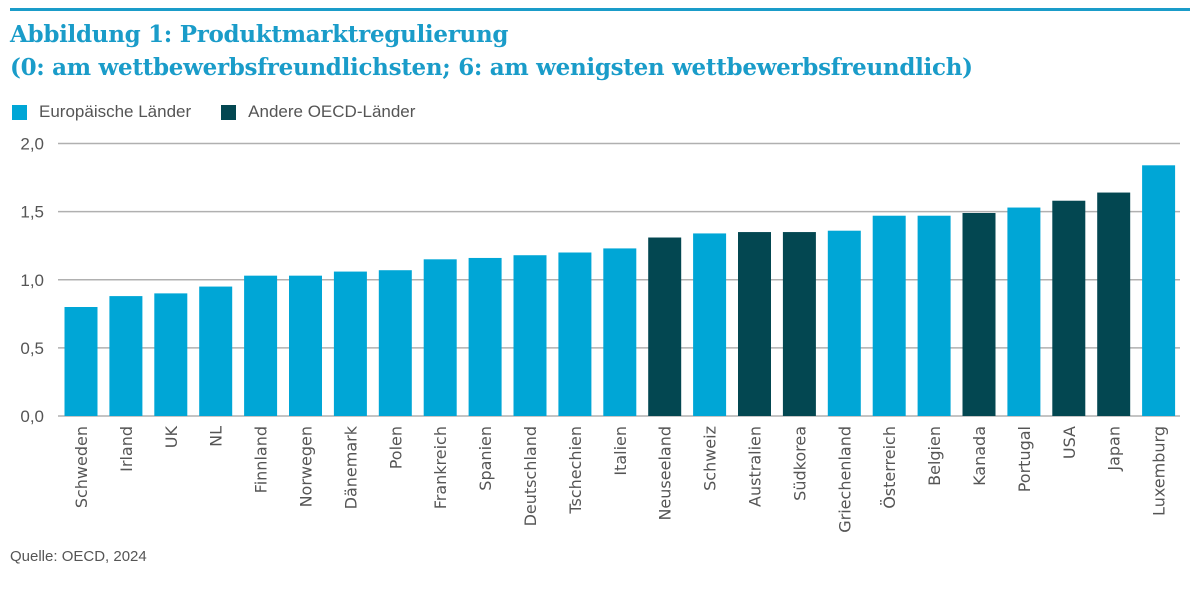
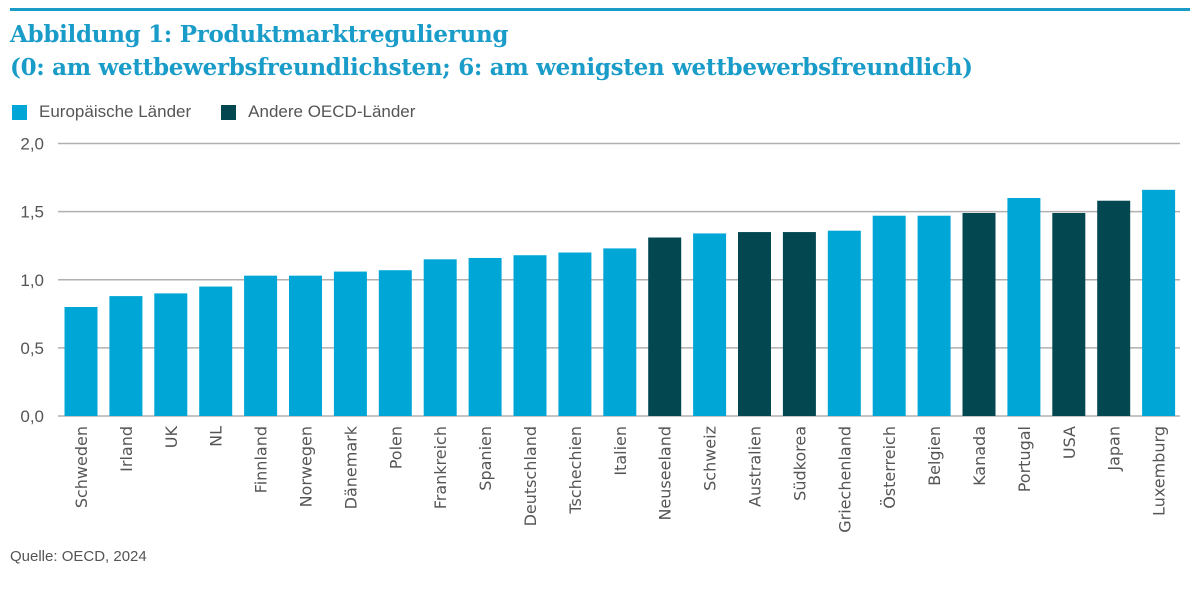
Portugal: 1,53 -> 1,60
USA: 1,58 -> 1,49
Japan: 1,64 -> 1,58
Luxemburg: 1,84 -> 1,66
